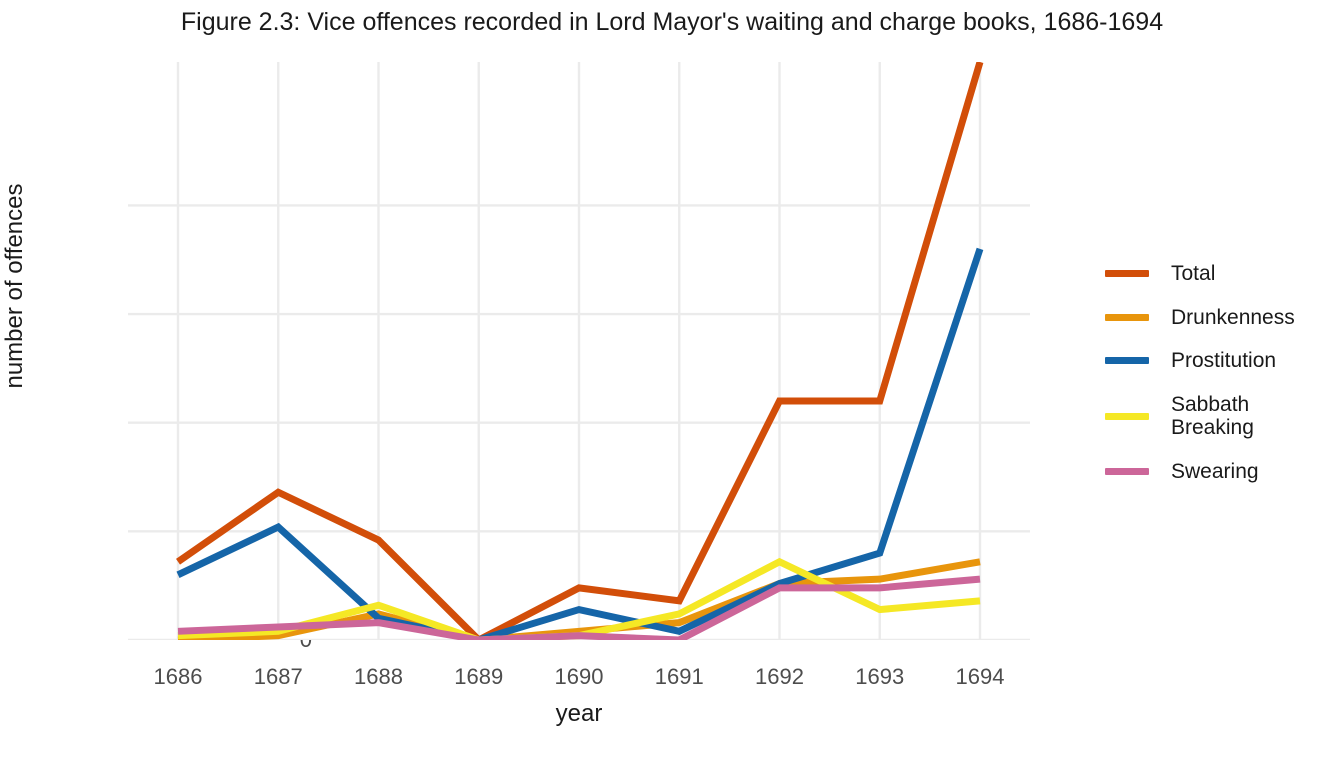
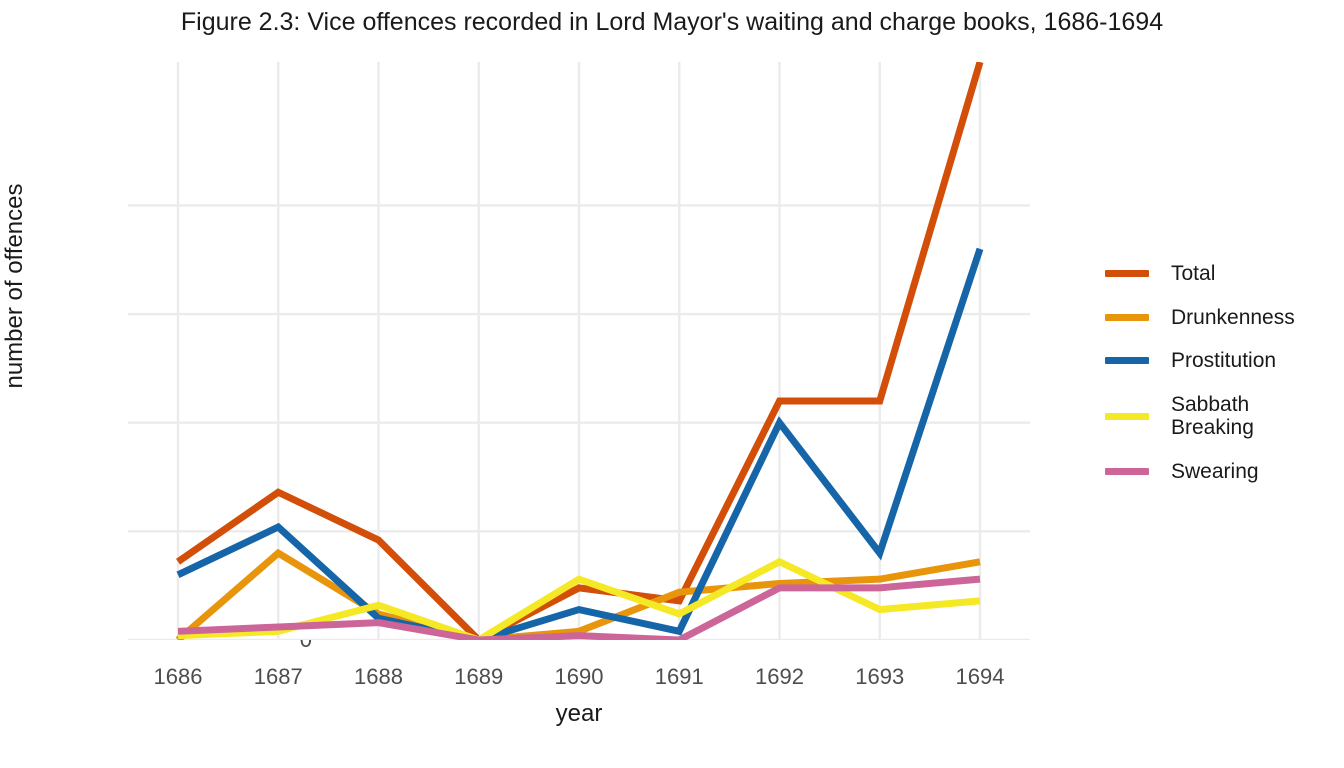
Drunkenness/1687: 1 -> 20
Sabbath Breaking/1690: 1 -> 14
Drunkenness/1691: 4 -> 11
Prostitution/1692: 13 -> 50
